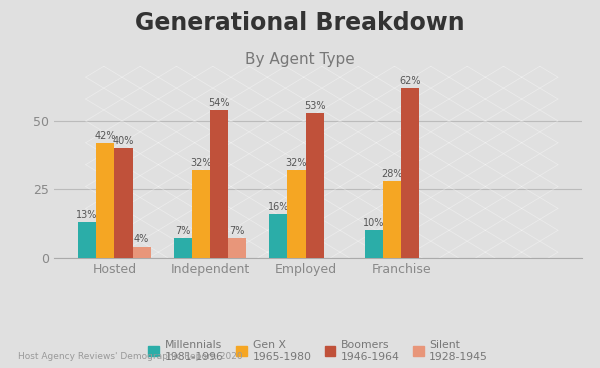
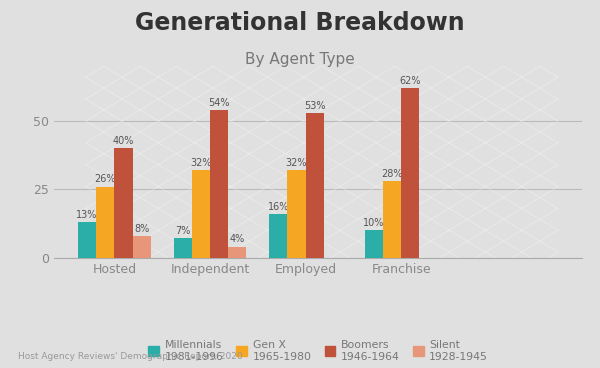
Gen X 1965-1980/Hosted: 42% -> 26%
Silent 1928-1945/Hosted: 4% -> 8%
Silent 1928-1945/Independent: 7% -> 4%
